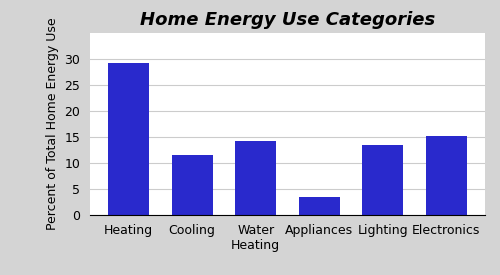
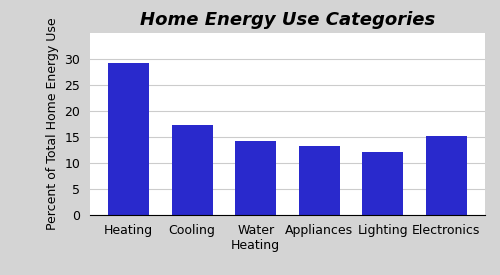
Cooling: 11.4 -> 17.2
Appliances: 3.4 -> 13.2
Lighting: 13.4 -> 12.1
